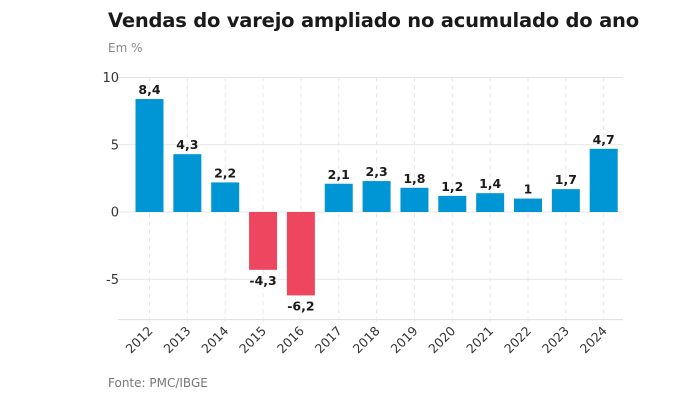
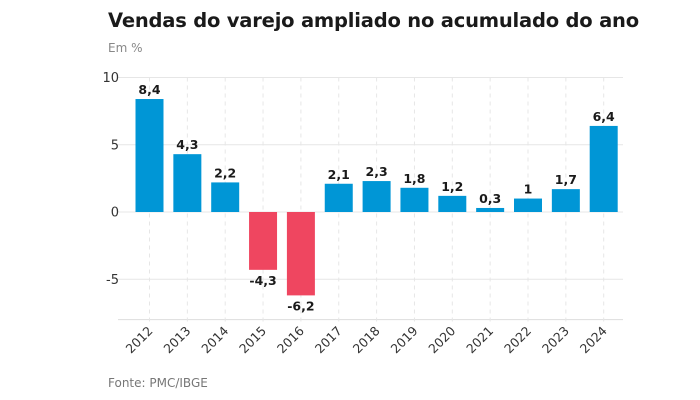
2021: 1,4 -> 0,3
2024: 4,7 -> 6,4
